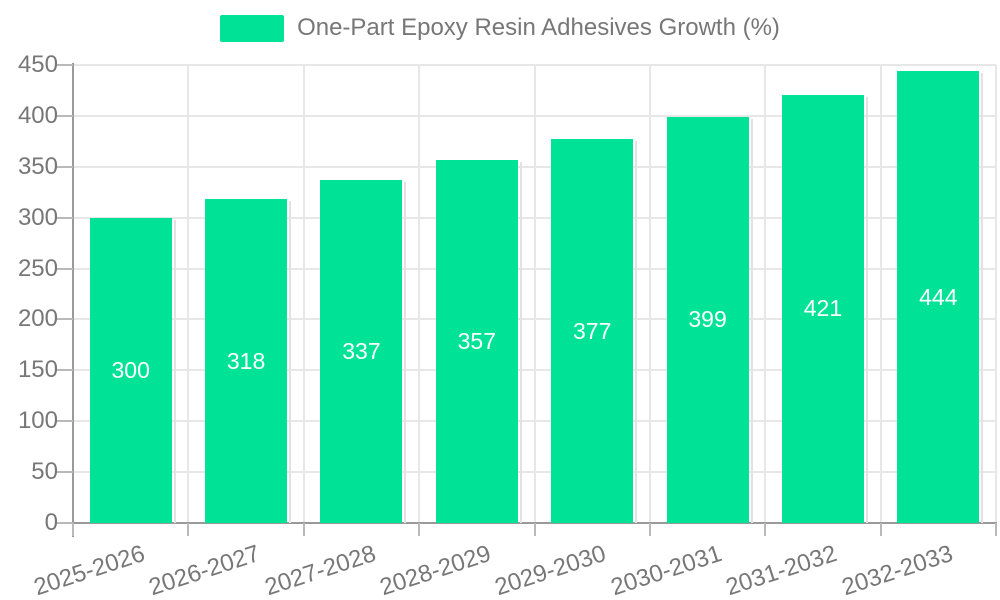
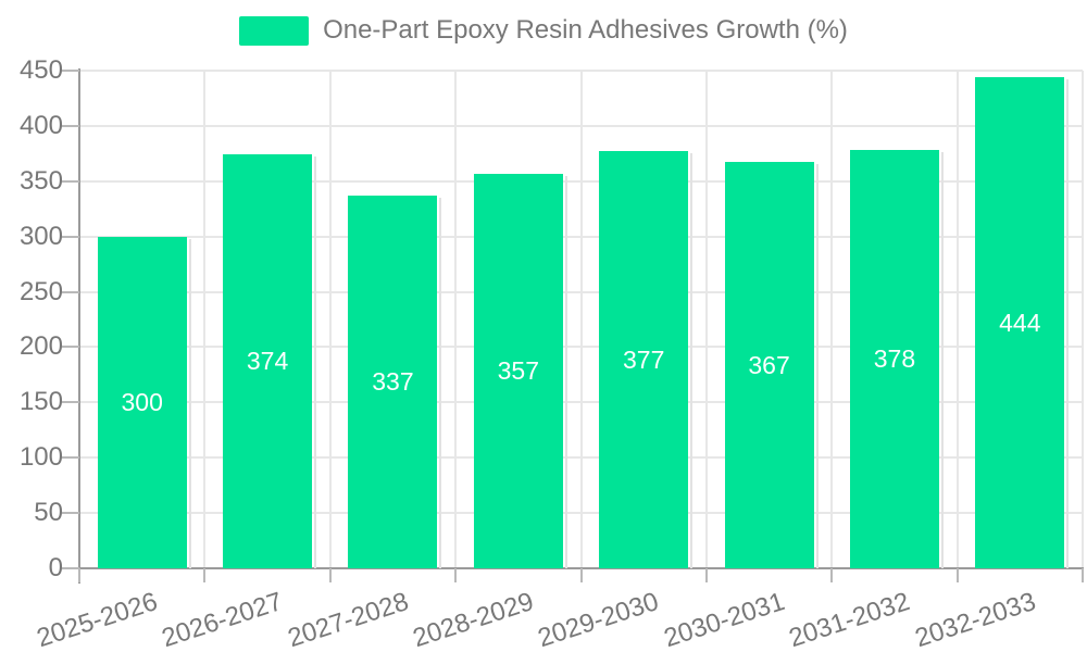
2026-2027: 318 -> 374
2030-2031: 399 -> 367
2031-2032: 421 -> 378
